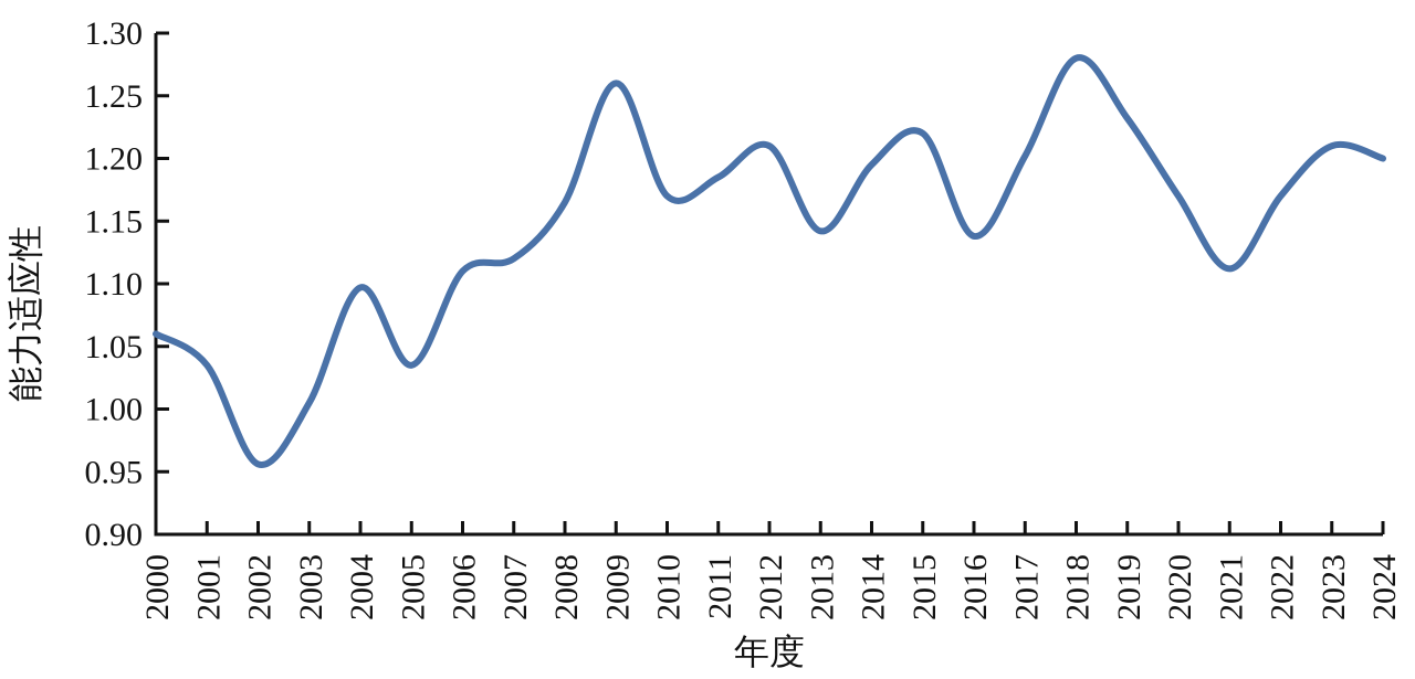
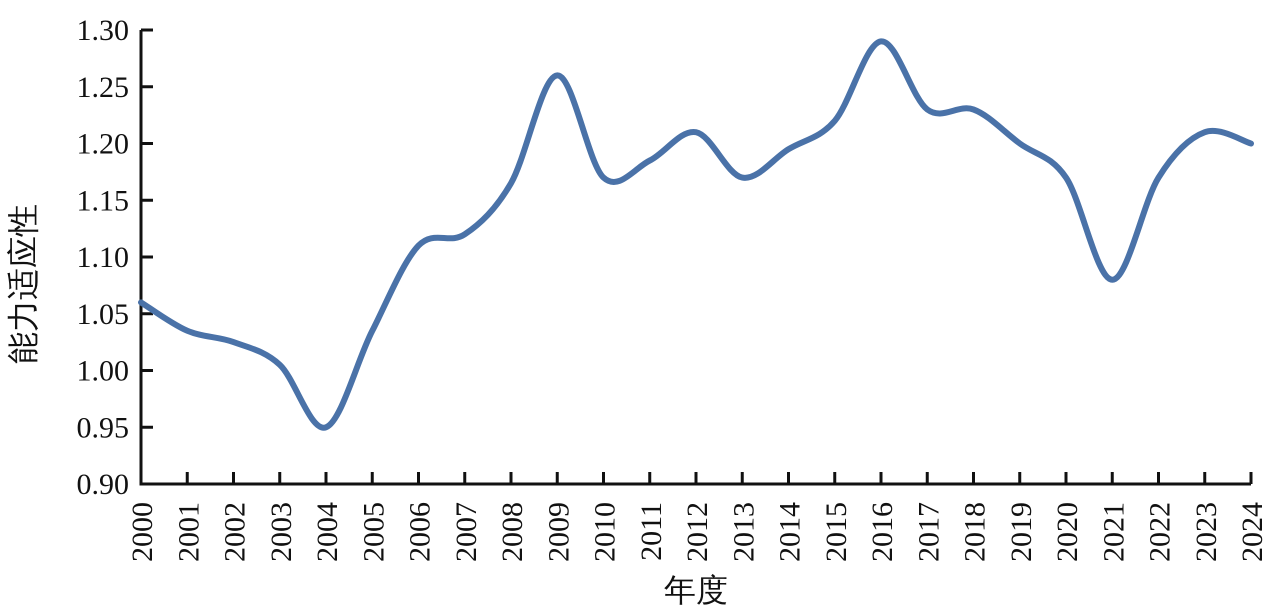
2002: 0.956 -> 1.025
2004: 1.097 -> 0.950
2013: 1.142 -> 1.170
2016: 1.138 -> 1.290
2017: 1.202 -> 1.230
2018: 1.280 -> 1.230
2019: 1.232 -> 1.200
2021: 1.112 -> 1.080
